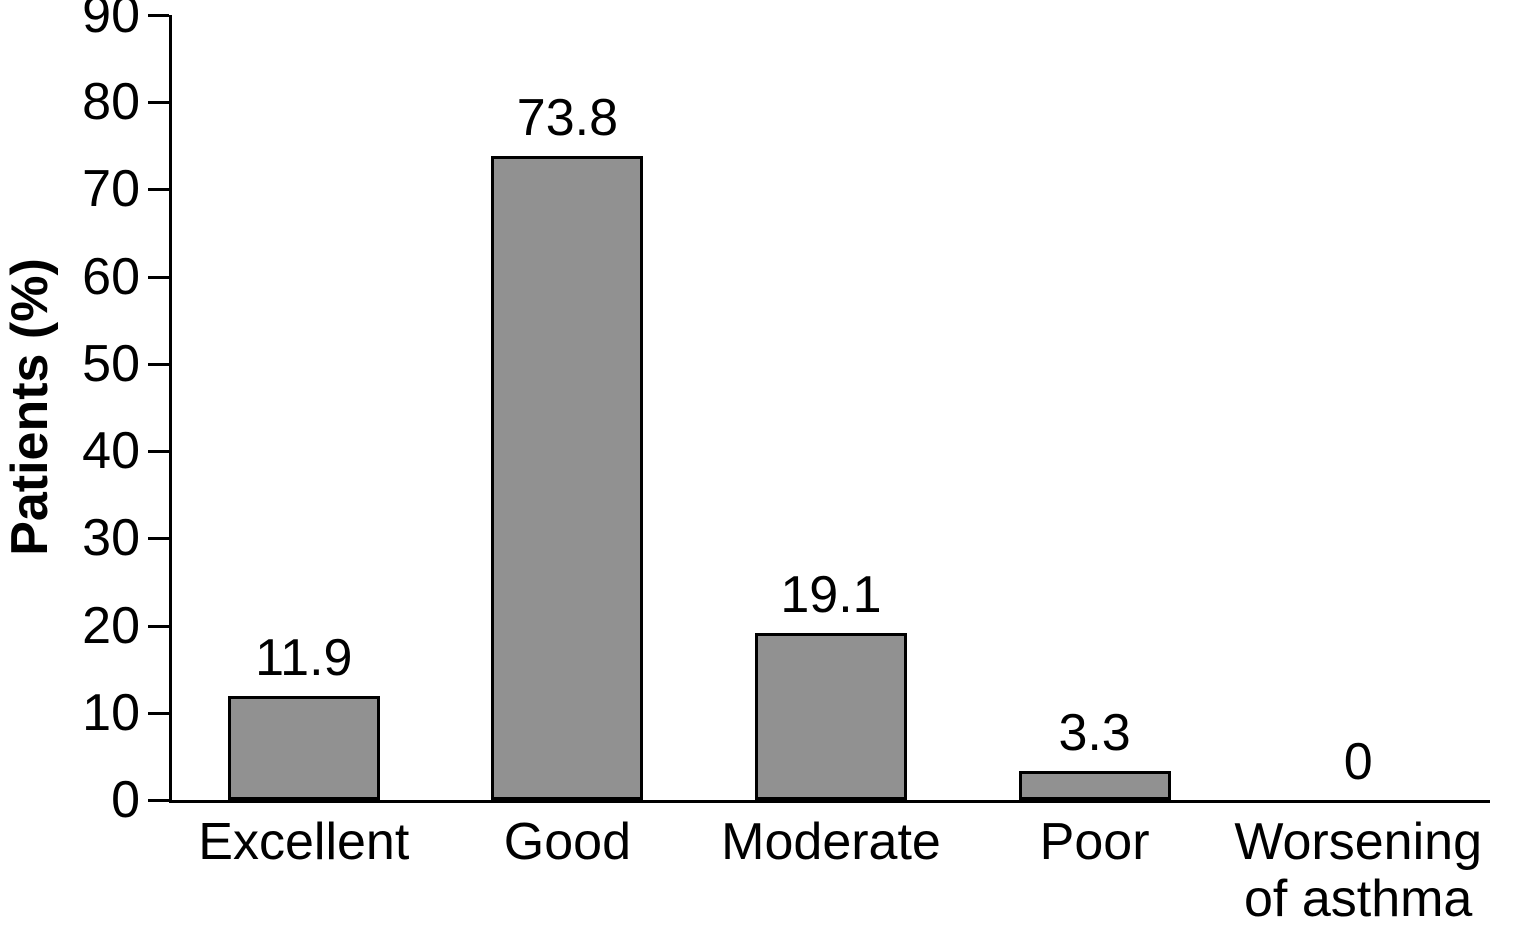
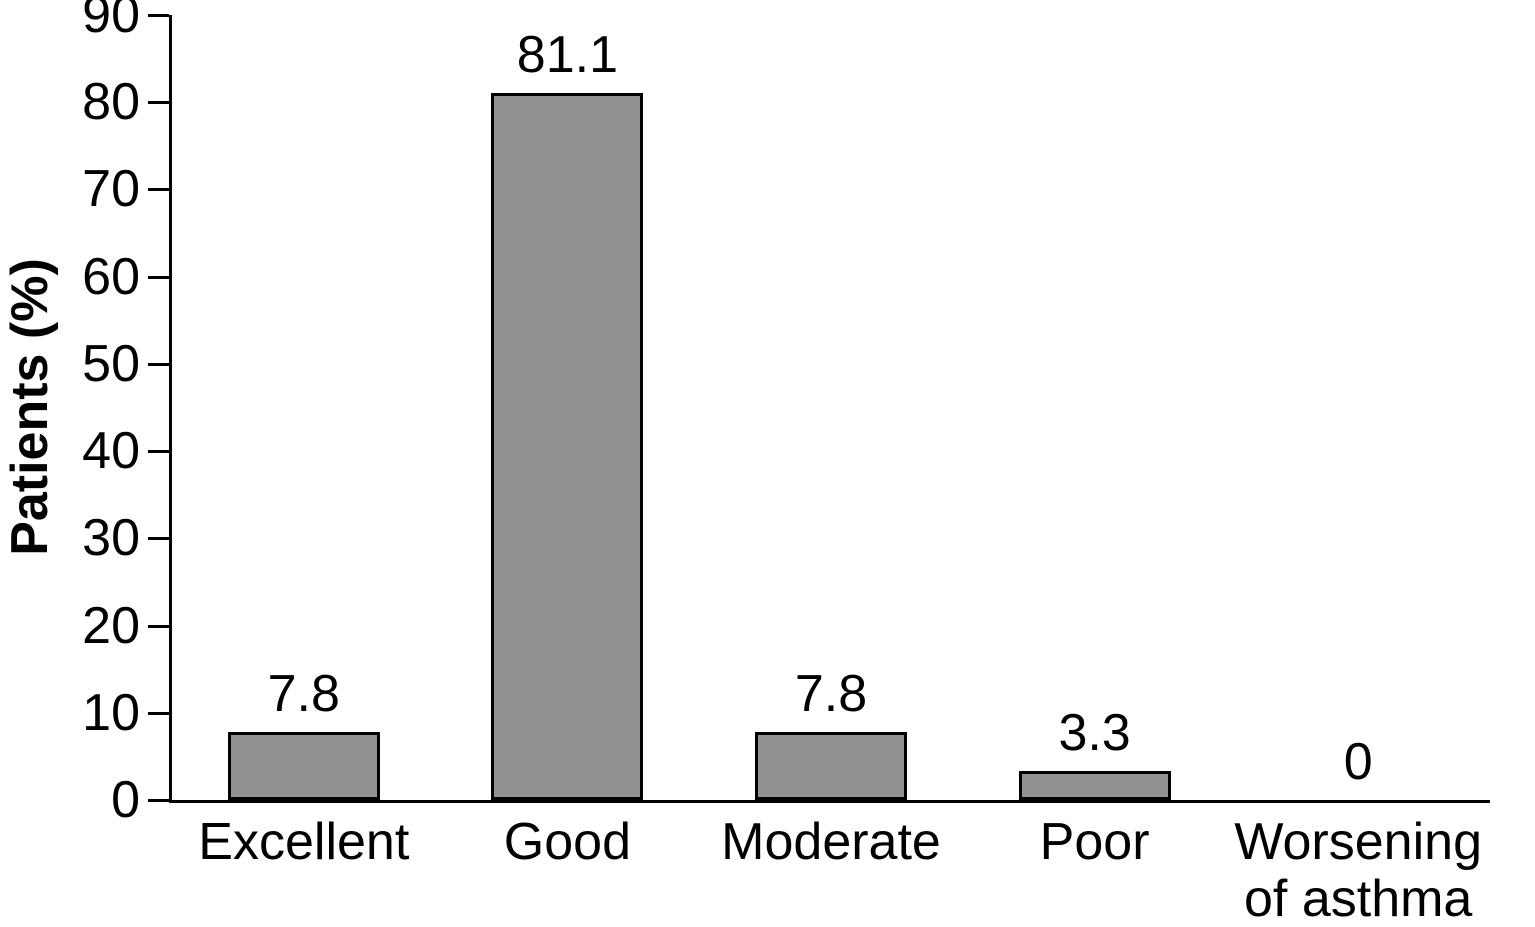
Excellent: 11.9 -> 7.8
Good: 73.8 -> 81.1
Moderate: 19.1 -> 7.8
